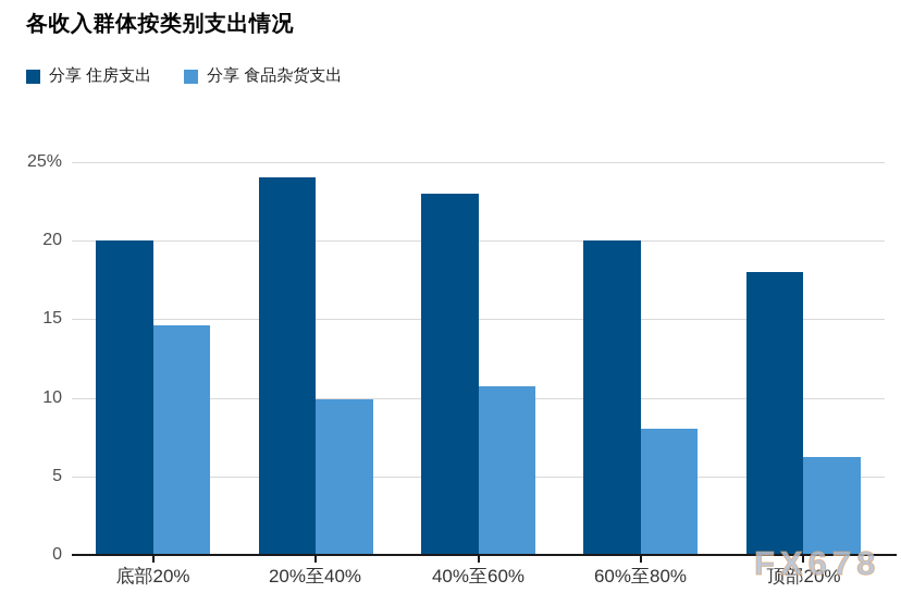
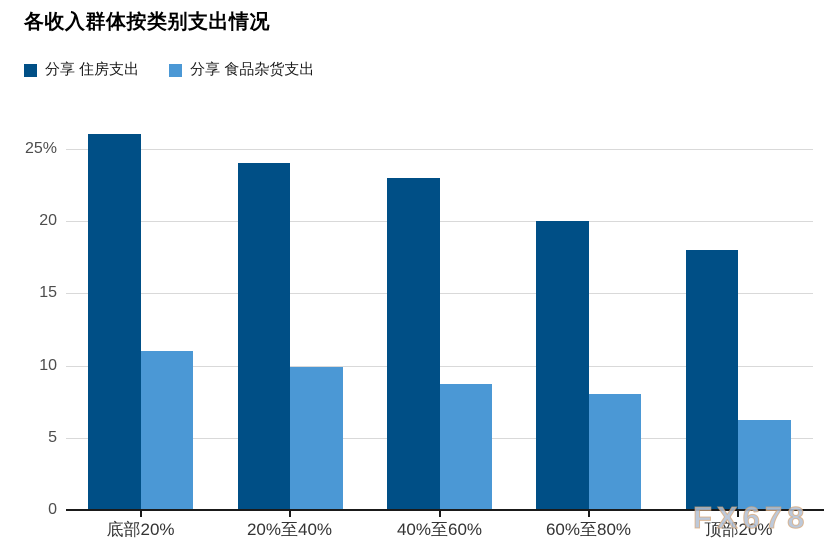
分享 住房支出/底部20%: 20% -> 26%
分享 食品杂货支出/底部20%: 14.6% -> 11.0%
分享 食品杂货支出/40%至60%: 10.7% -> 8.7%
